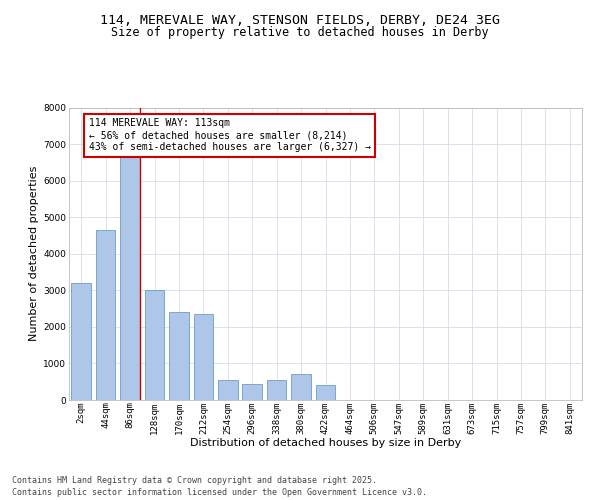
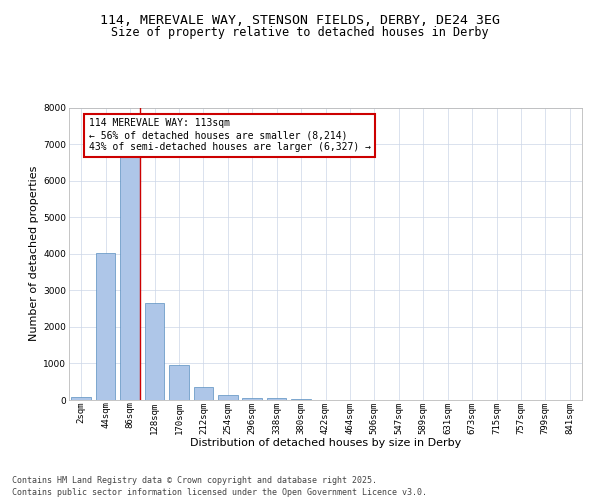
2sqm: 3200 -> 70
44sqm: 4650 -> 4020
128sqm: 3000 -> 2640
170sqm: 2400 -> 960
212sqm: 2350 -> 350
254sqm: 550 -> 140
296sqm: 450 -> 60
338sqm: 550 -> 60
380sqm: 700 -> 30
422sqm: 400 -> 0
